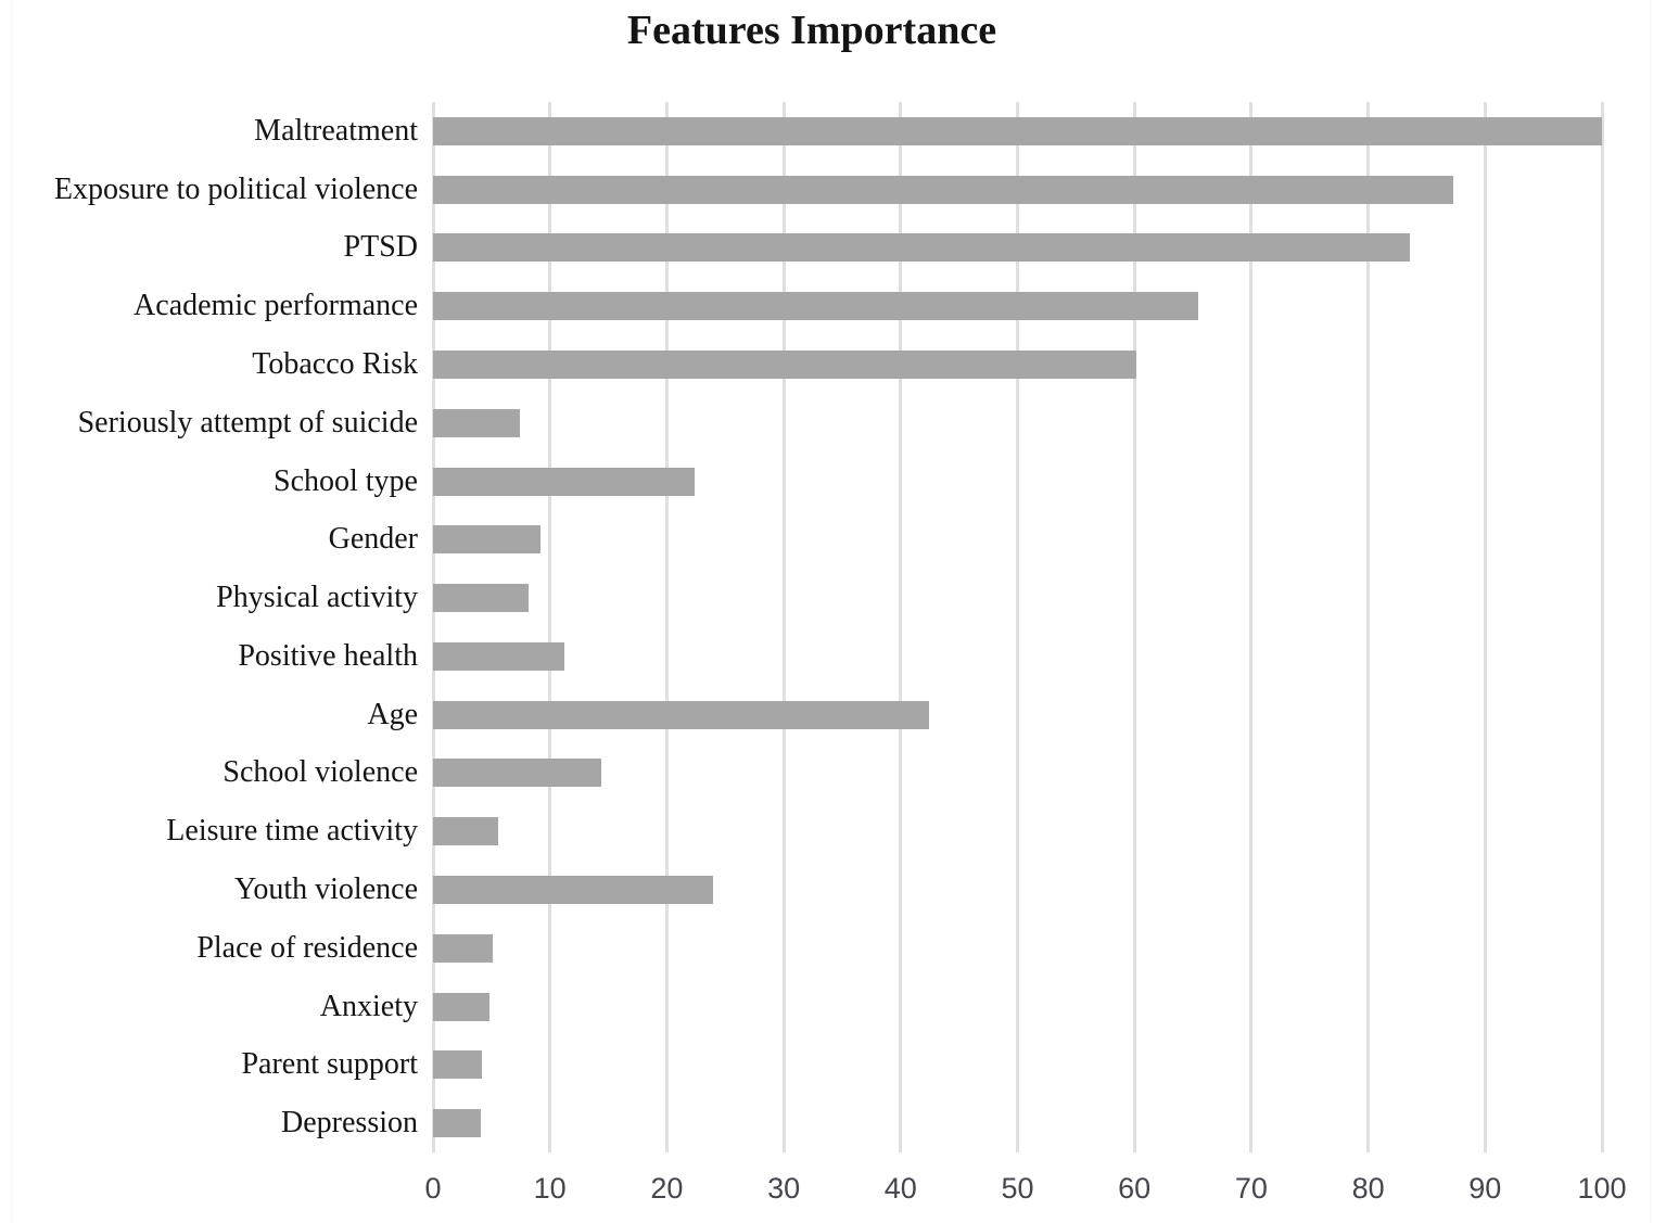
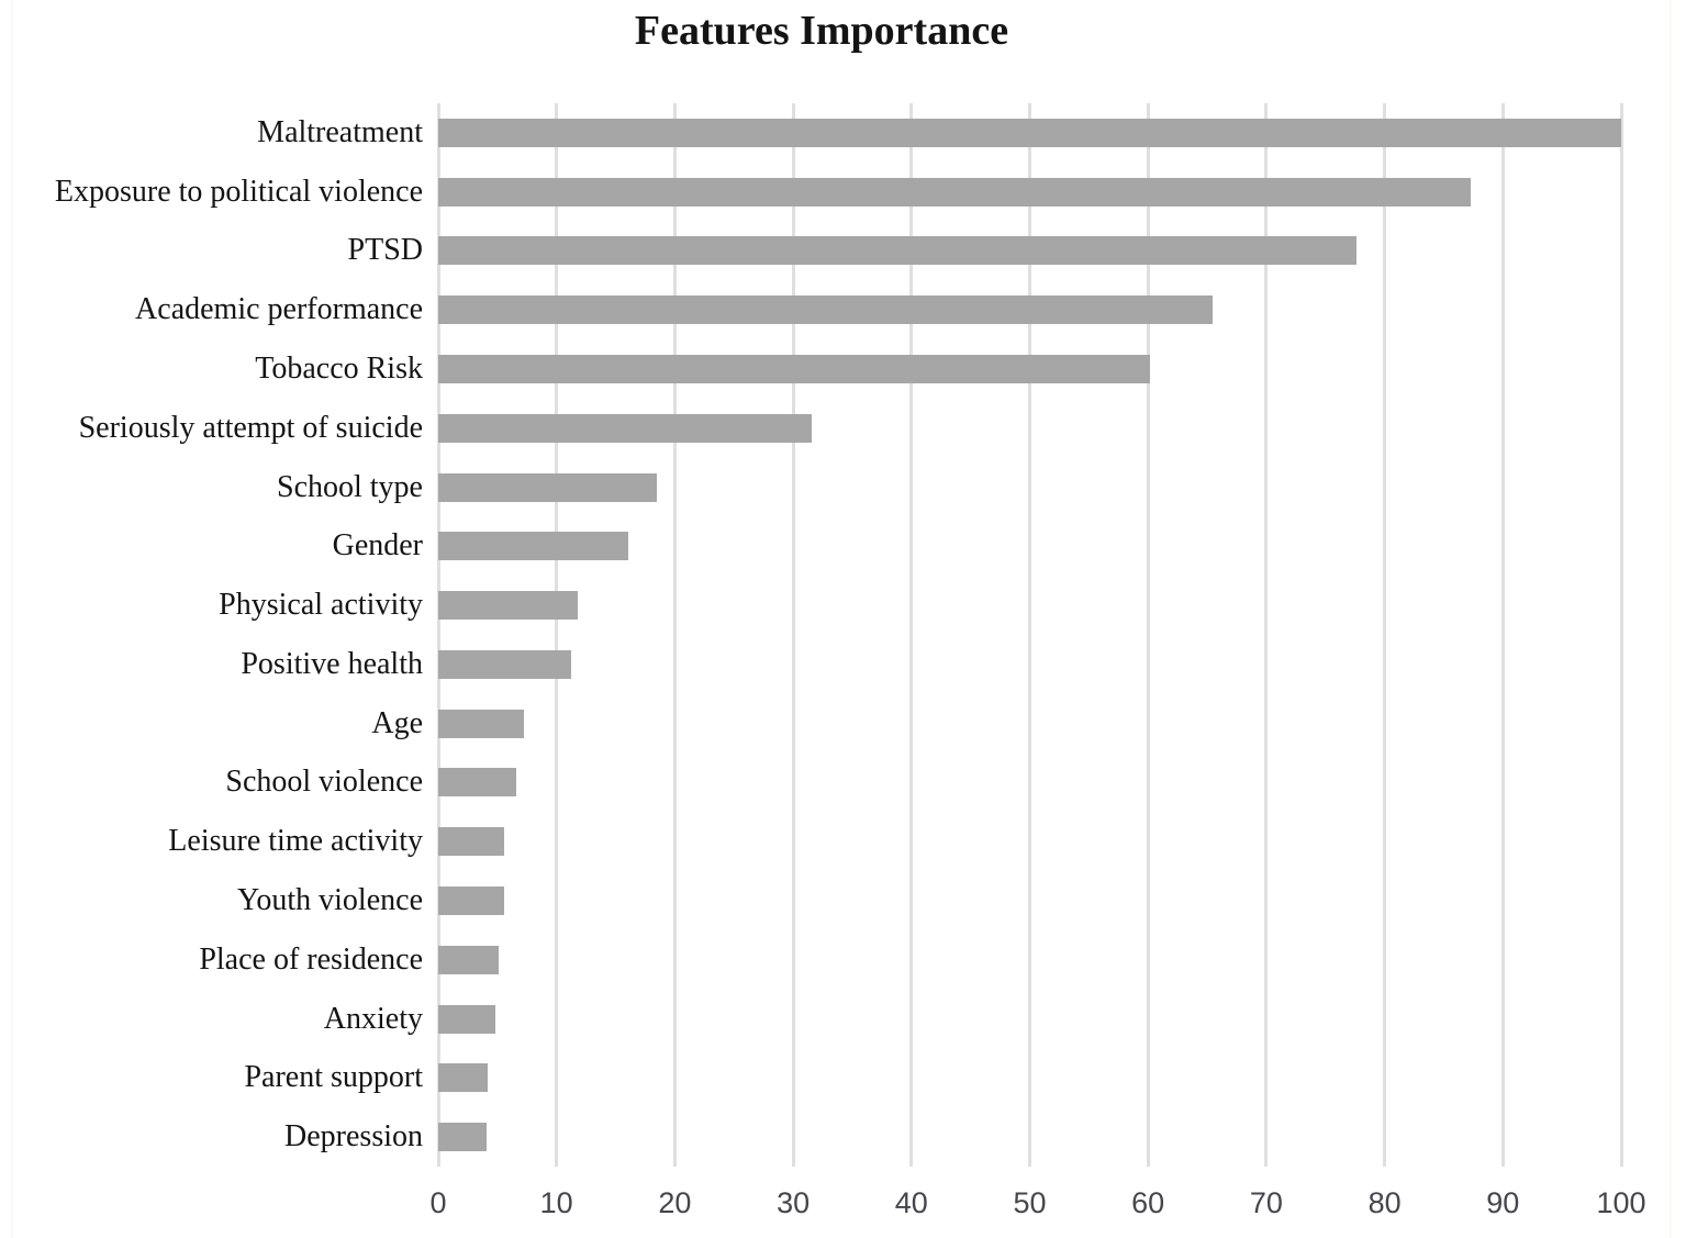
PTSD: 83.6 -> 77.6
Seriously attempt of suicide: 7.4 -> 31.6
School type: 22.4 -> 18.5
Gender: 9.2 -> 16.1
Physical activity: 8.2 -> 11.8
Age: 42.4 -> 7.2
School violence: 14.4 -> 6.6
Youth violence: 24.0 -> 5.6
